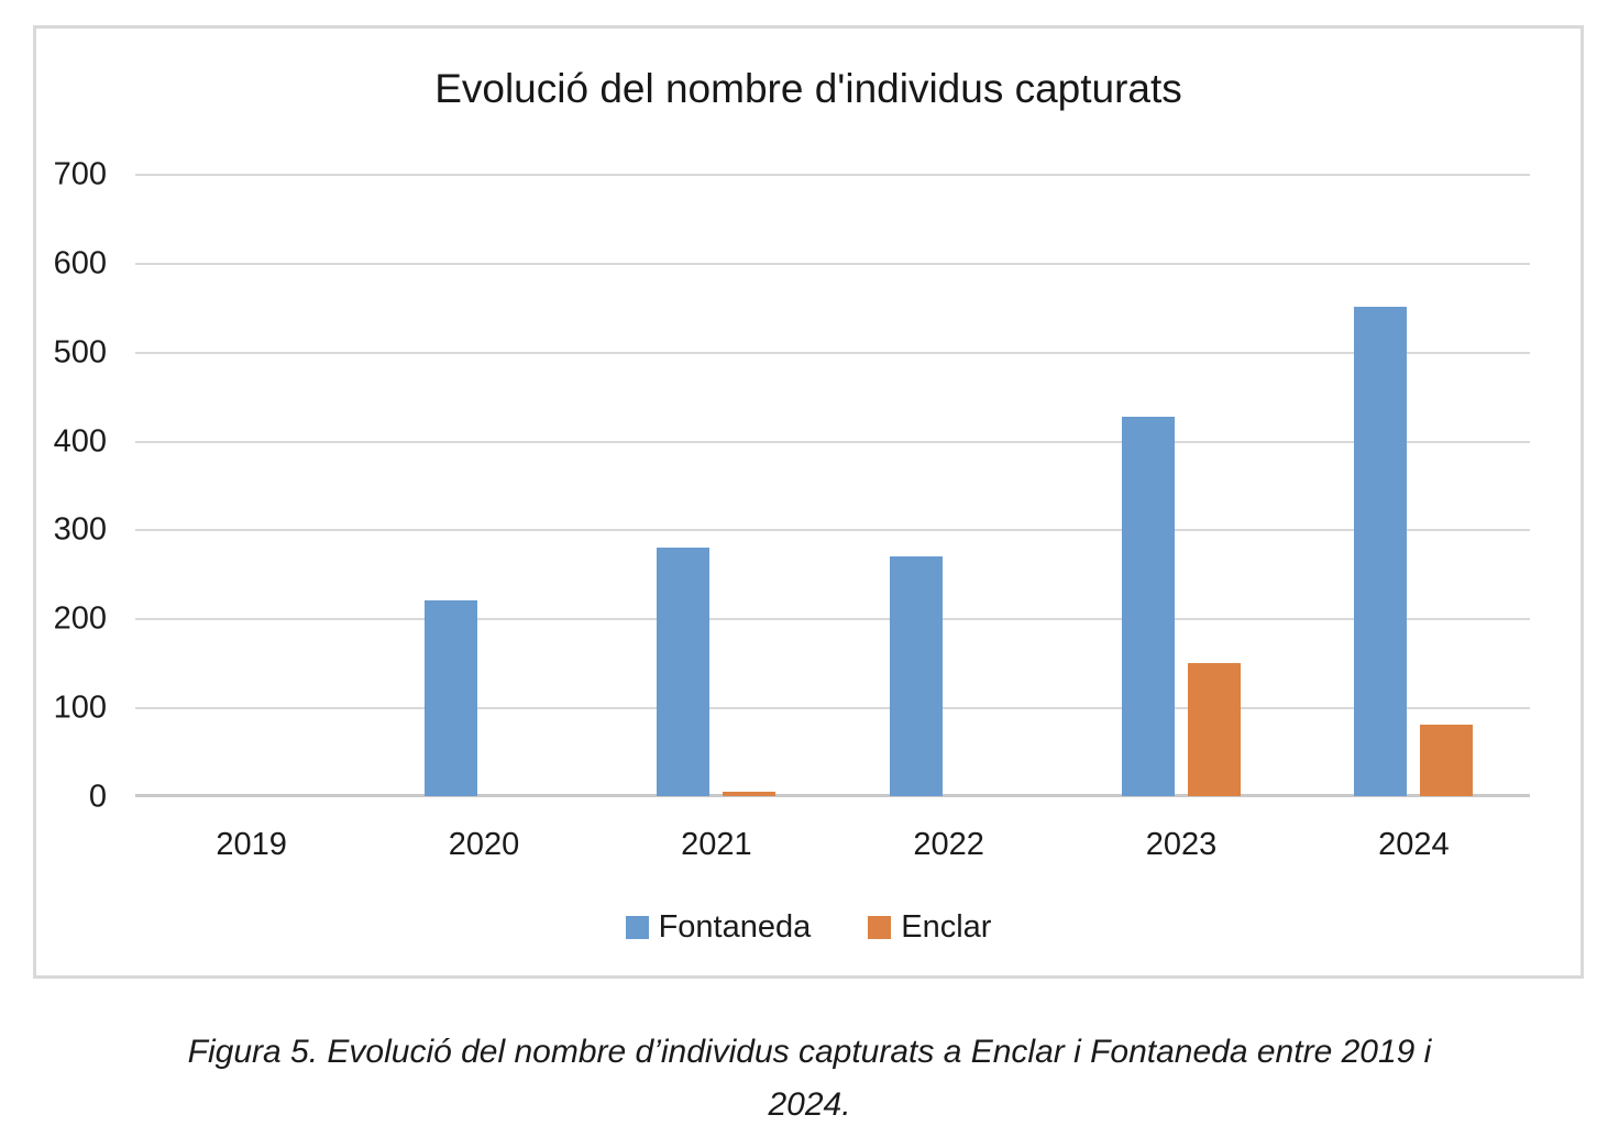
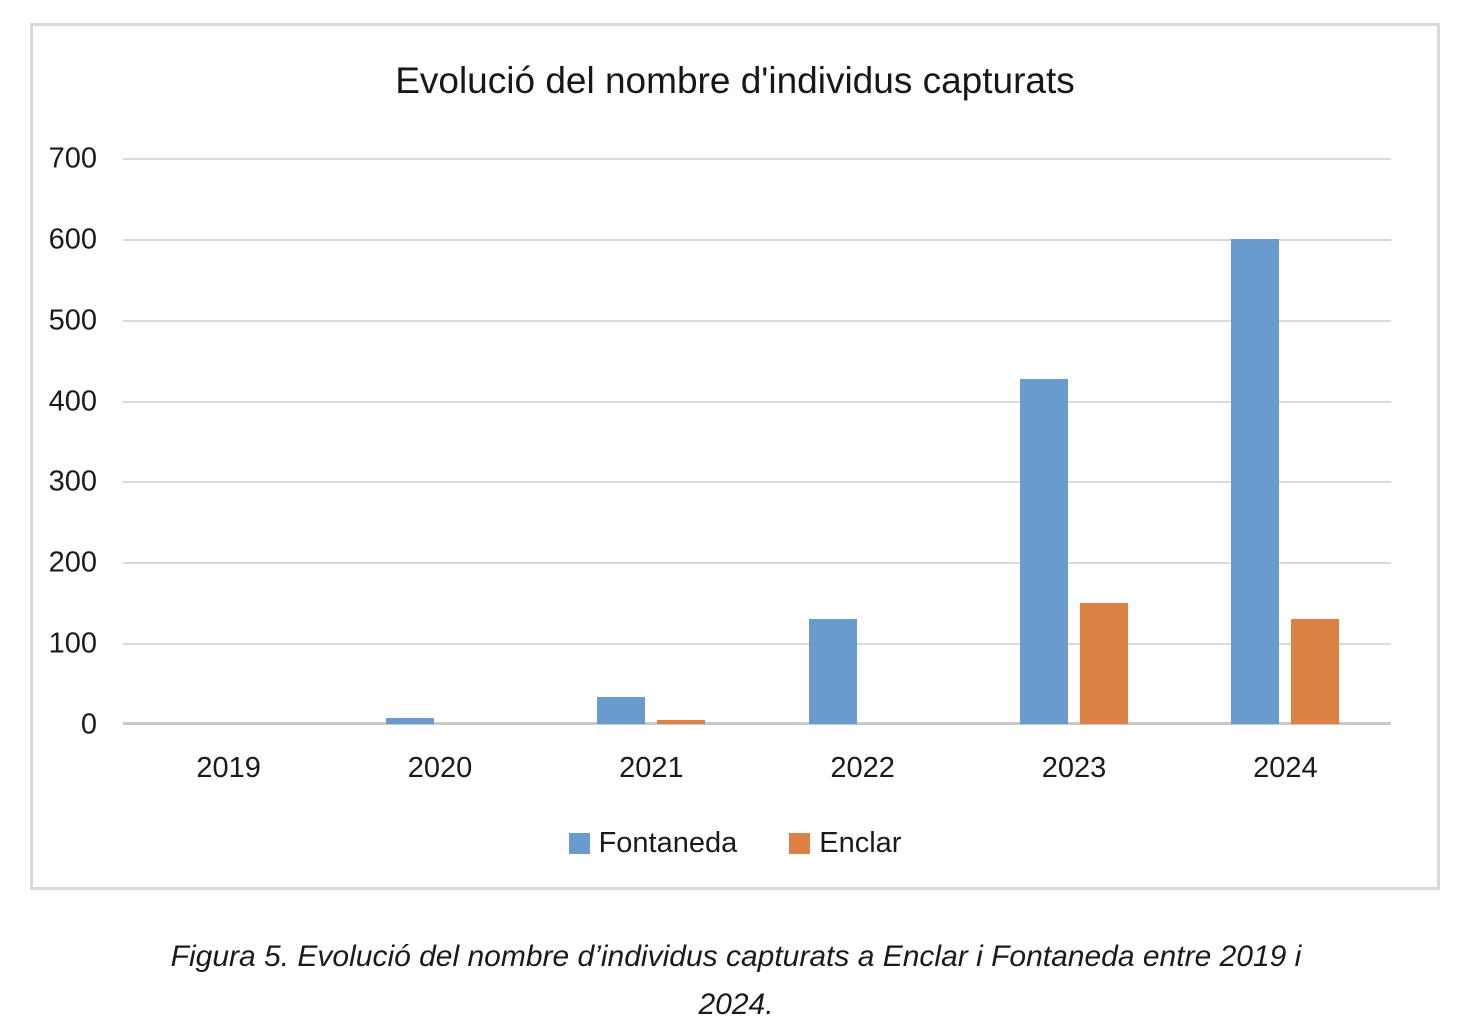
Fontaneda/2020: 220 -> 10
Fontaneda/2021: 280 -> 30
Fontaneda/2022: 270 -> 130
Fontaneda/2024: 550 -> 600
Enclar/2024: 80 -> 130
